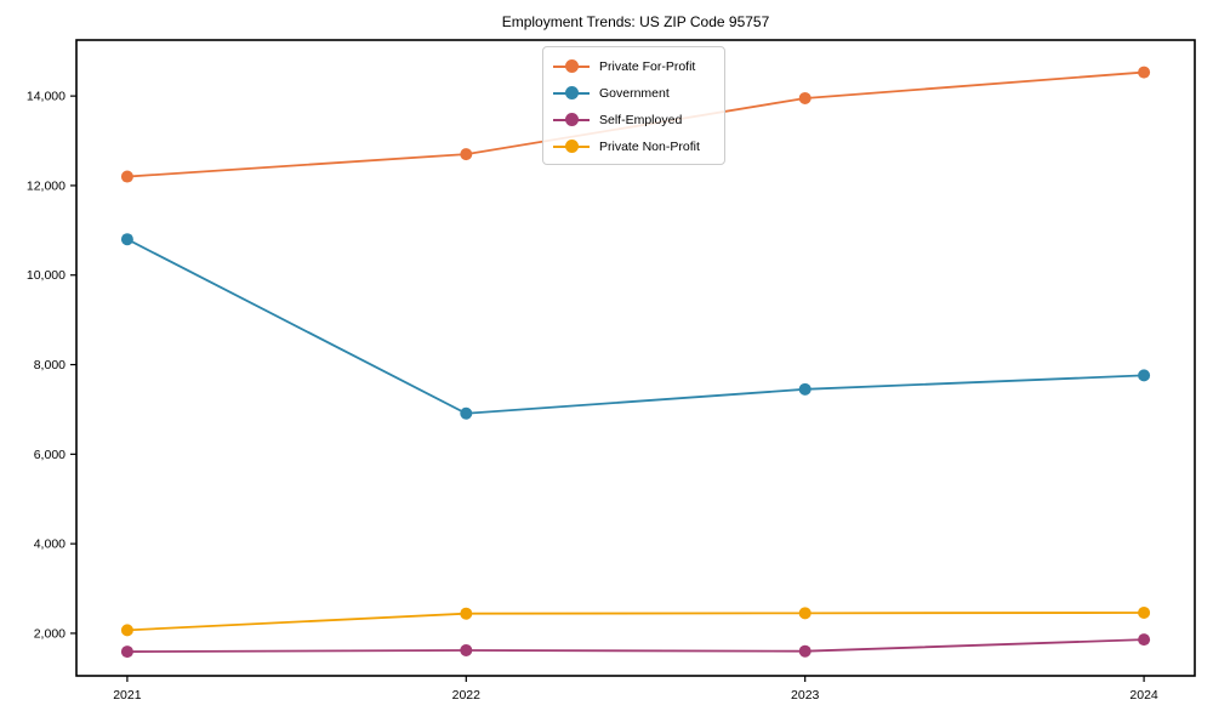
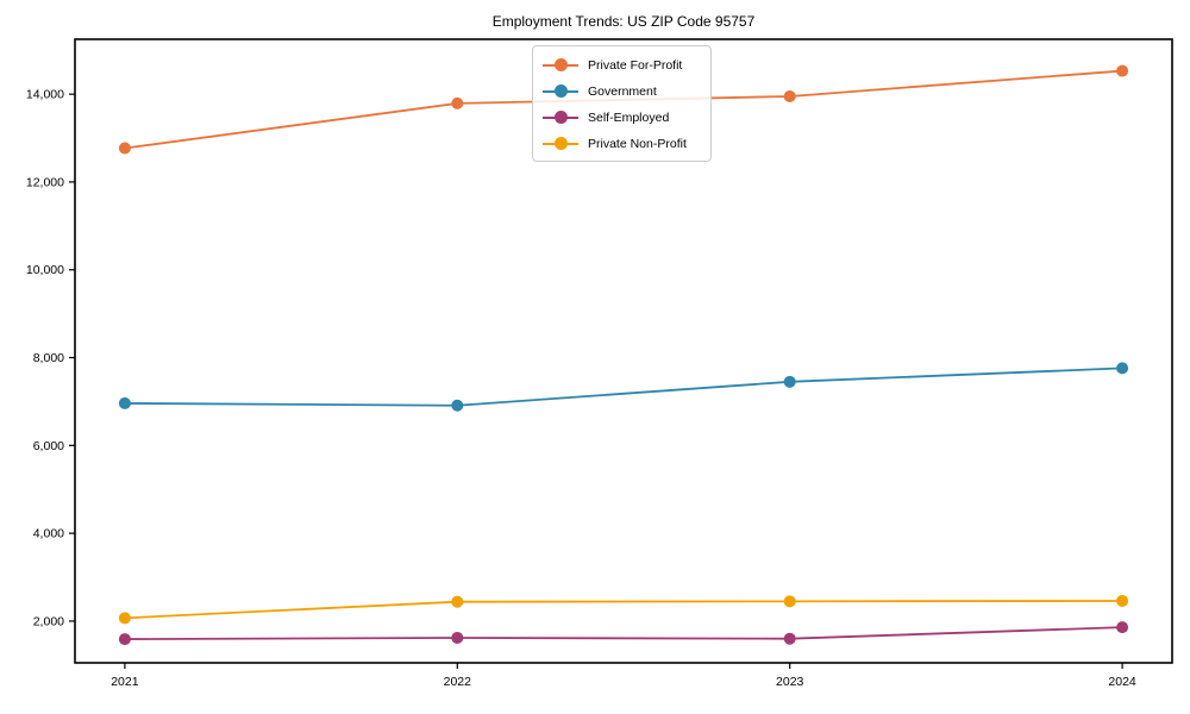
Private For-Profit/2021: 12200 -> 12800
Government/2021: 10800 -> 7000
Private For-Profit/2022: 12700 -> 13800
